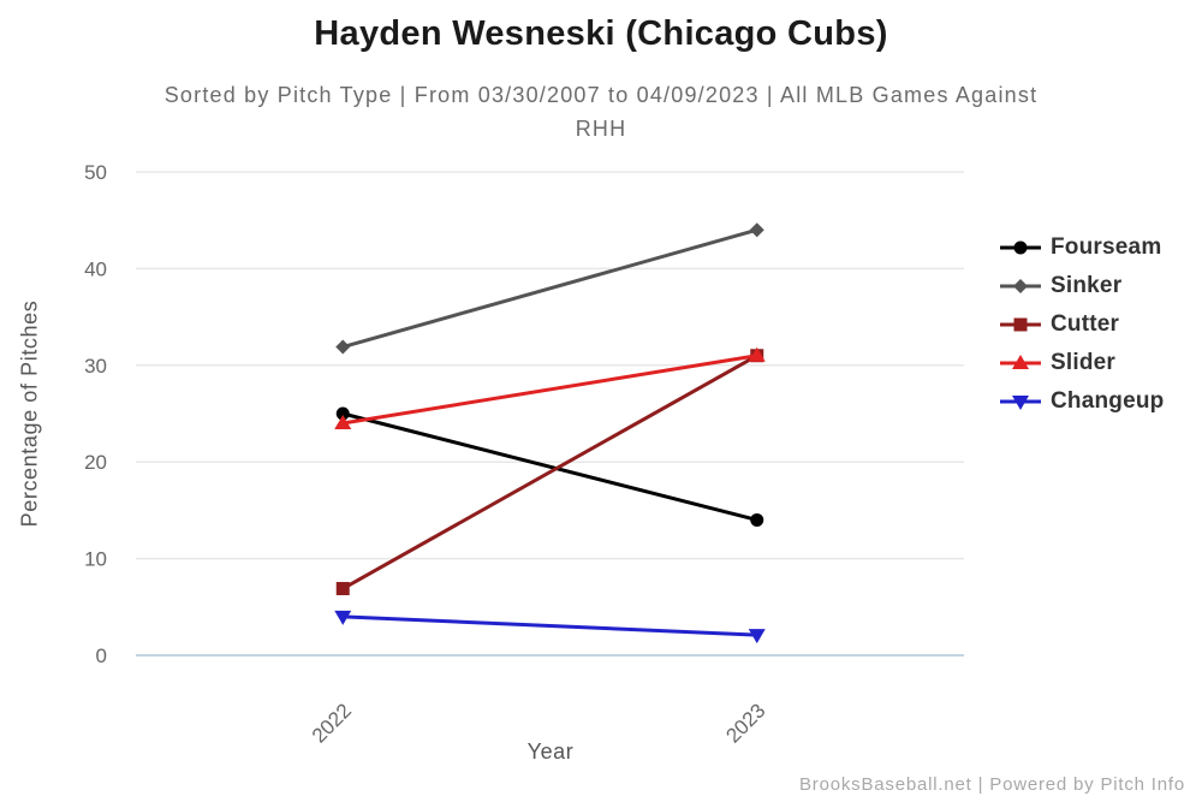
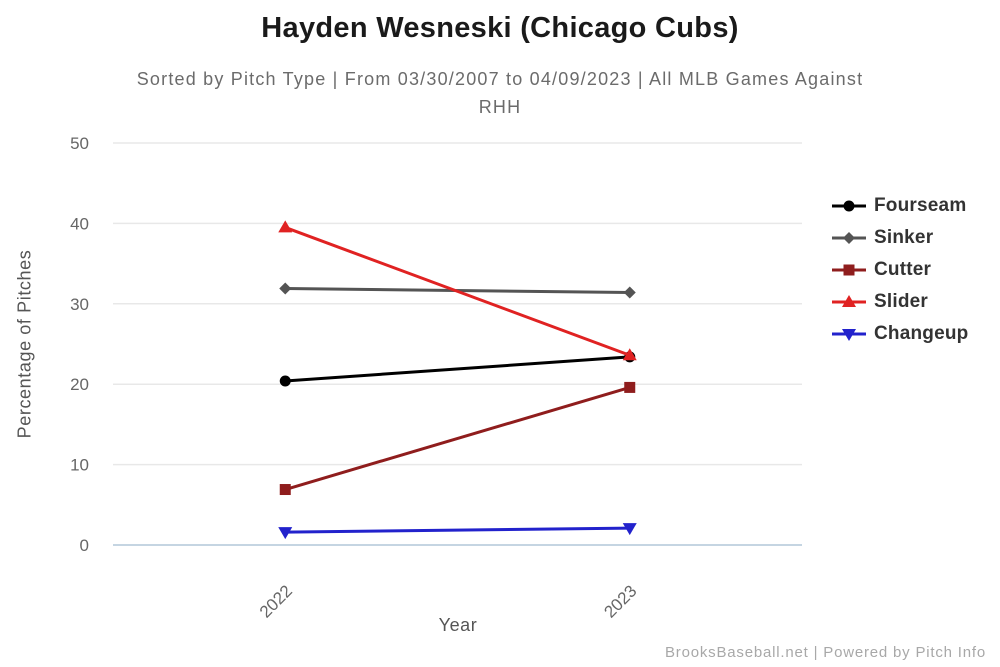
Fourseam/2022: 25 -> 20
Slider/2022: 24 -> 40
Changeup/2022: 4 -> 2
Fourseam/2023: 14 -> 23
Sinker/2023: 44 -> 31
Cutter/2023: 31 -> 20
Slider/2023: 31 -> 24
